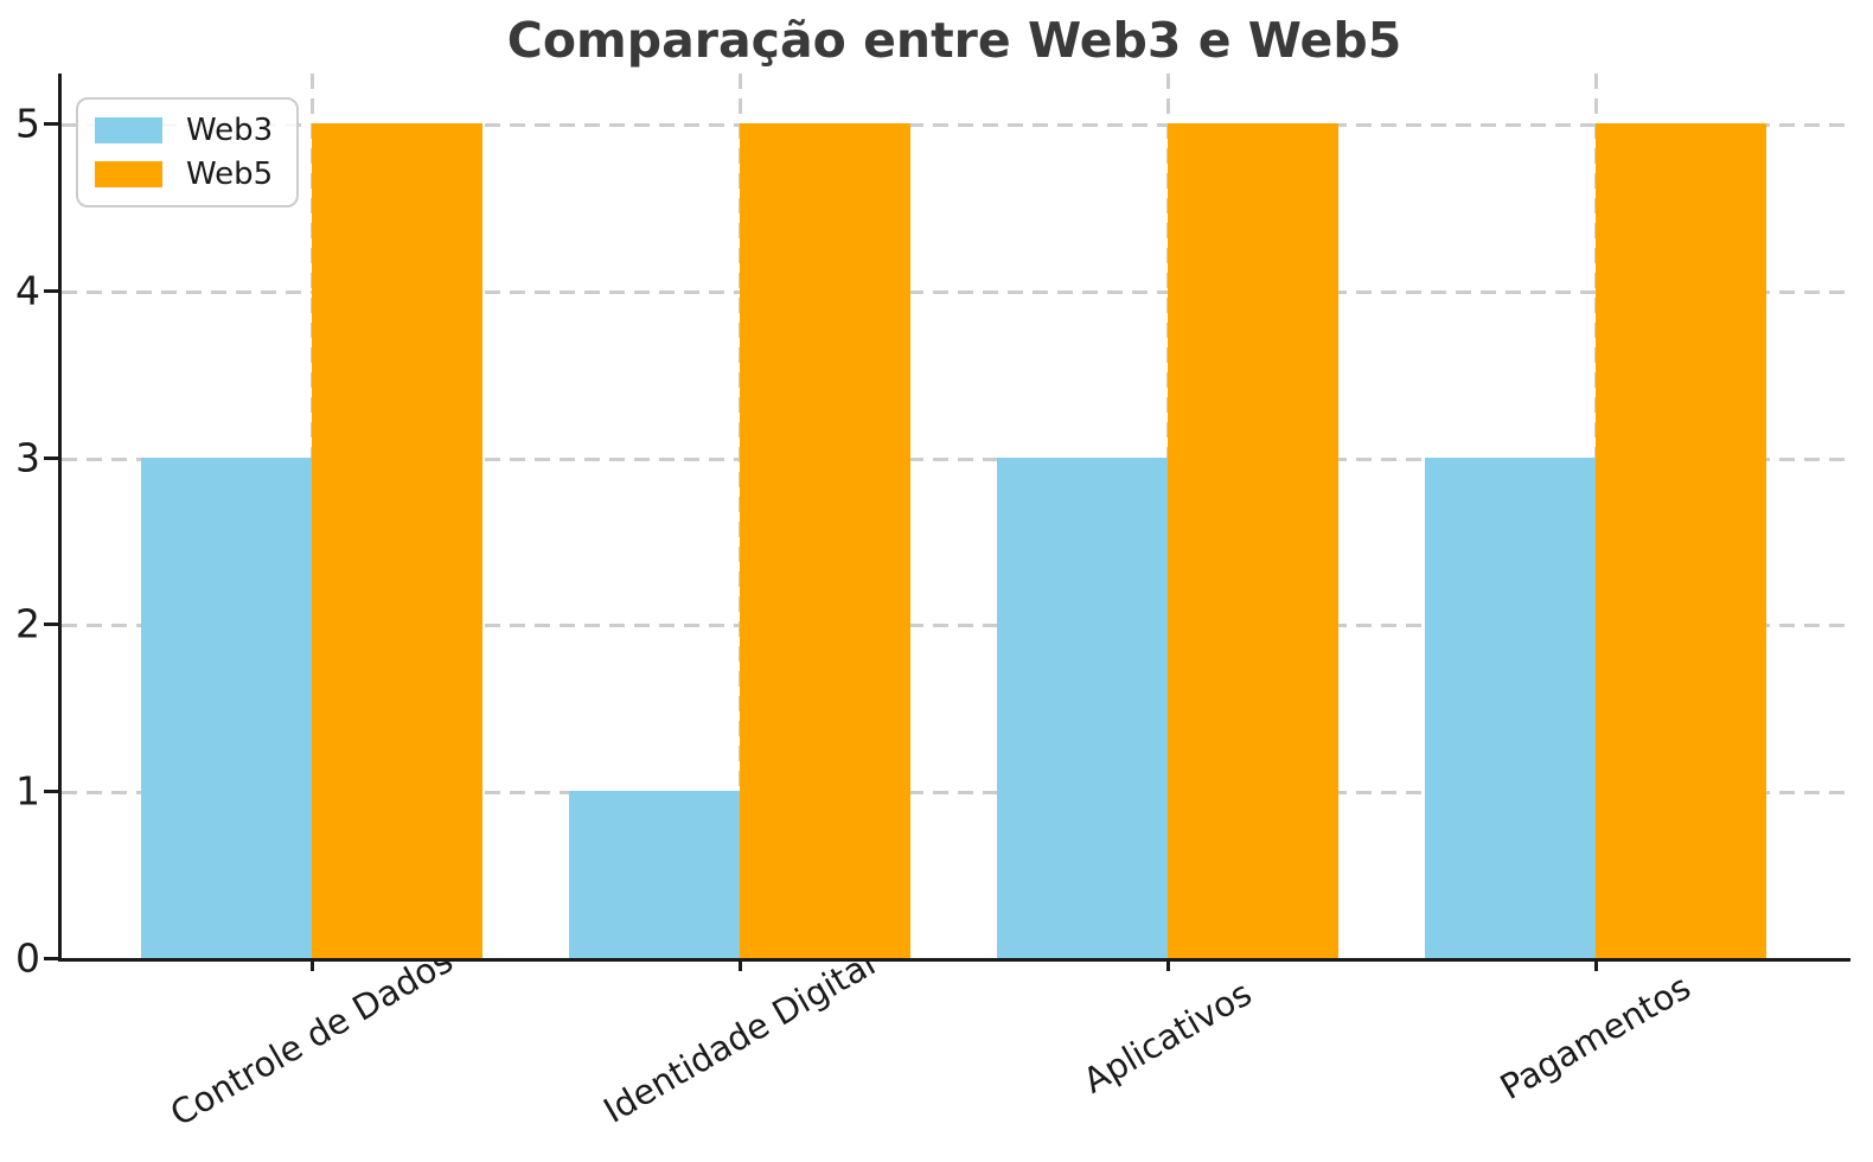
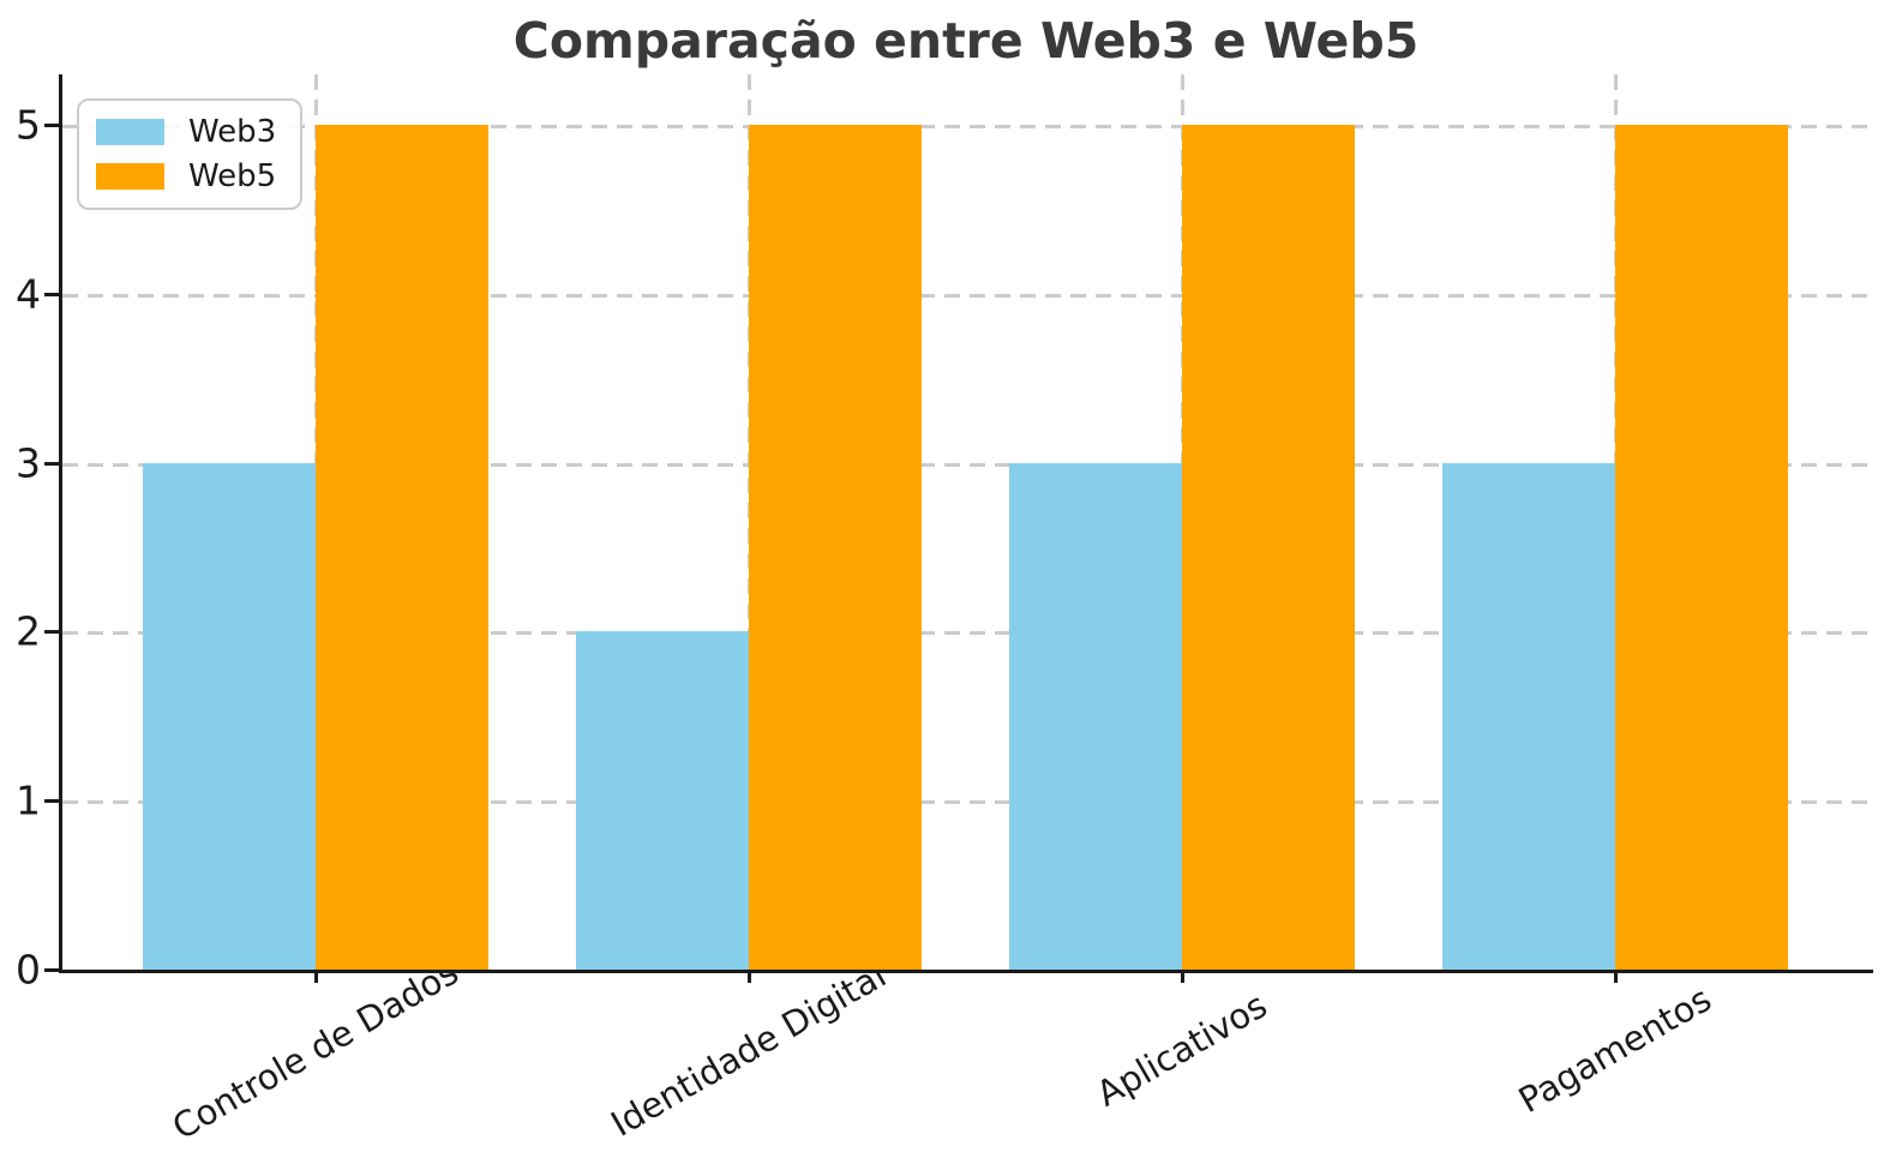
Web3/Identidade Digital: 1 -> 2
